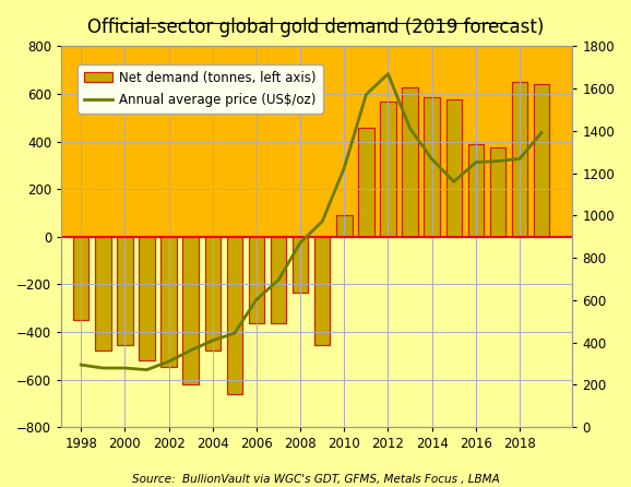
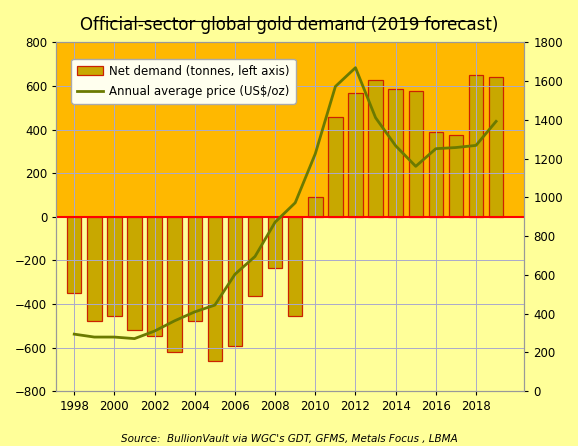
Net demand (tonnes, left axis)/2006: -365 -> -595
